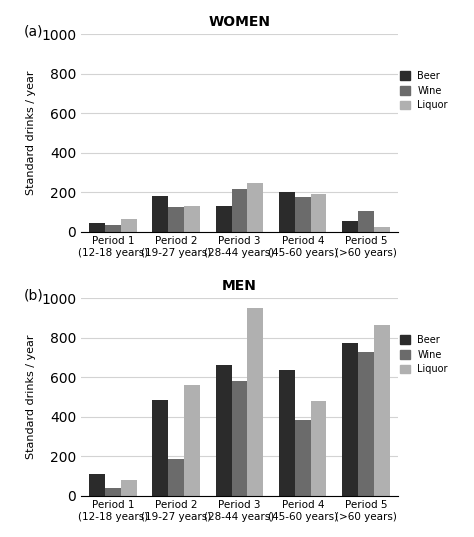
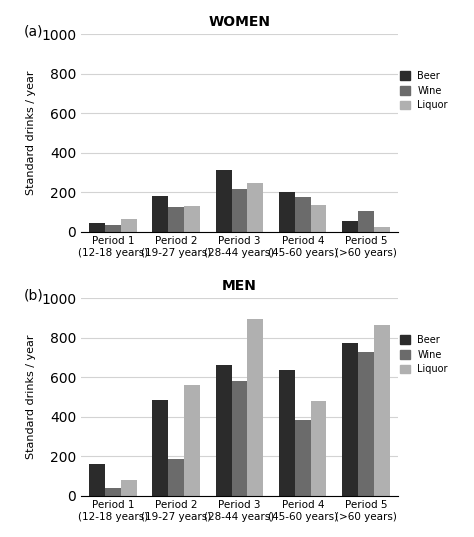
WOMEN/Beer/Period 3 (28-44 years): 130 -> 310
WOMEN/Liquor/Period 4 (45-60 years): 190 -> 140
MEN/Beer/Period 1 (12-18 years): 110 -> 160
MEN/Liquor/Period 3 (28-44 years): 950 -> 900
